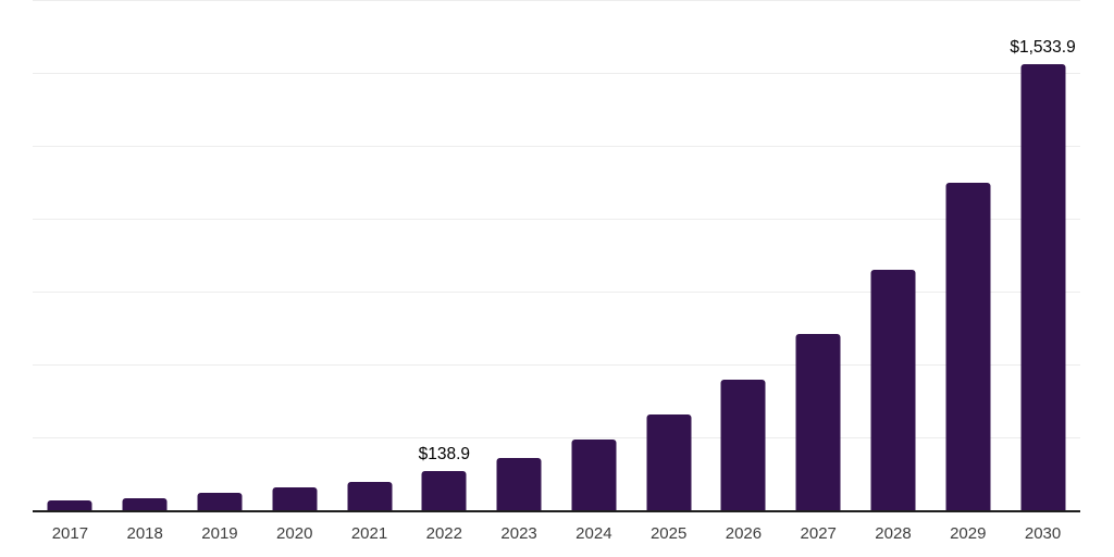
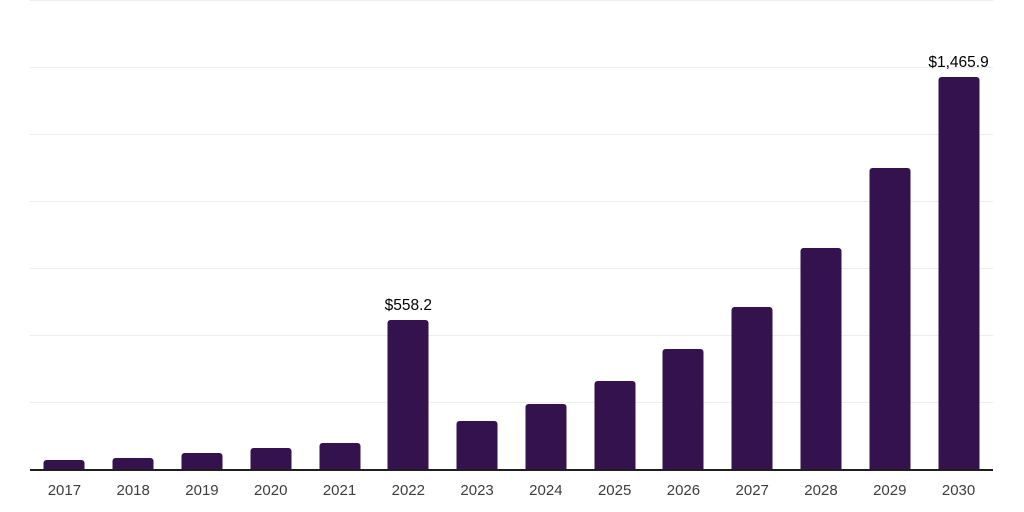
2022: $138.9 -> $558.2
2030: $1,533.9 -> $1,465.9
